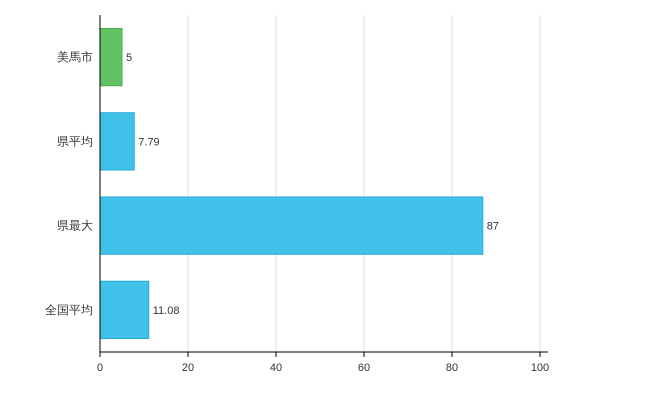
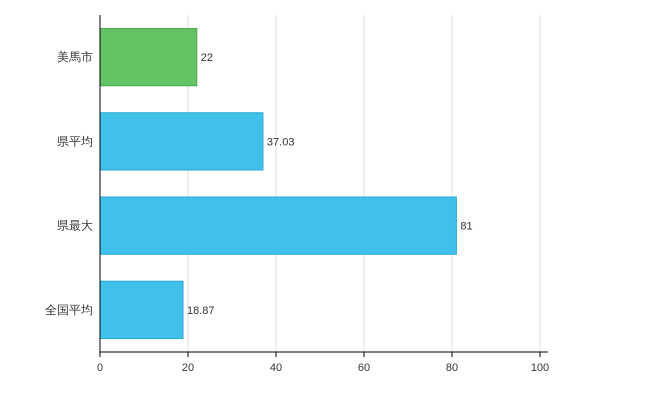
美馬市: 5 -> 22
県平均: 7.79 -> 37.03
県最大: 87 -> 81
全国平均: 11.08 -> 18.87
